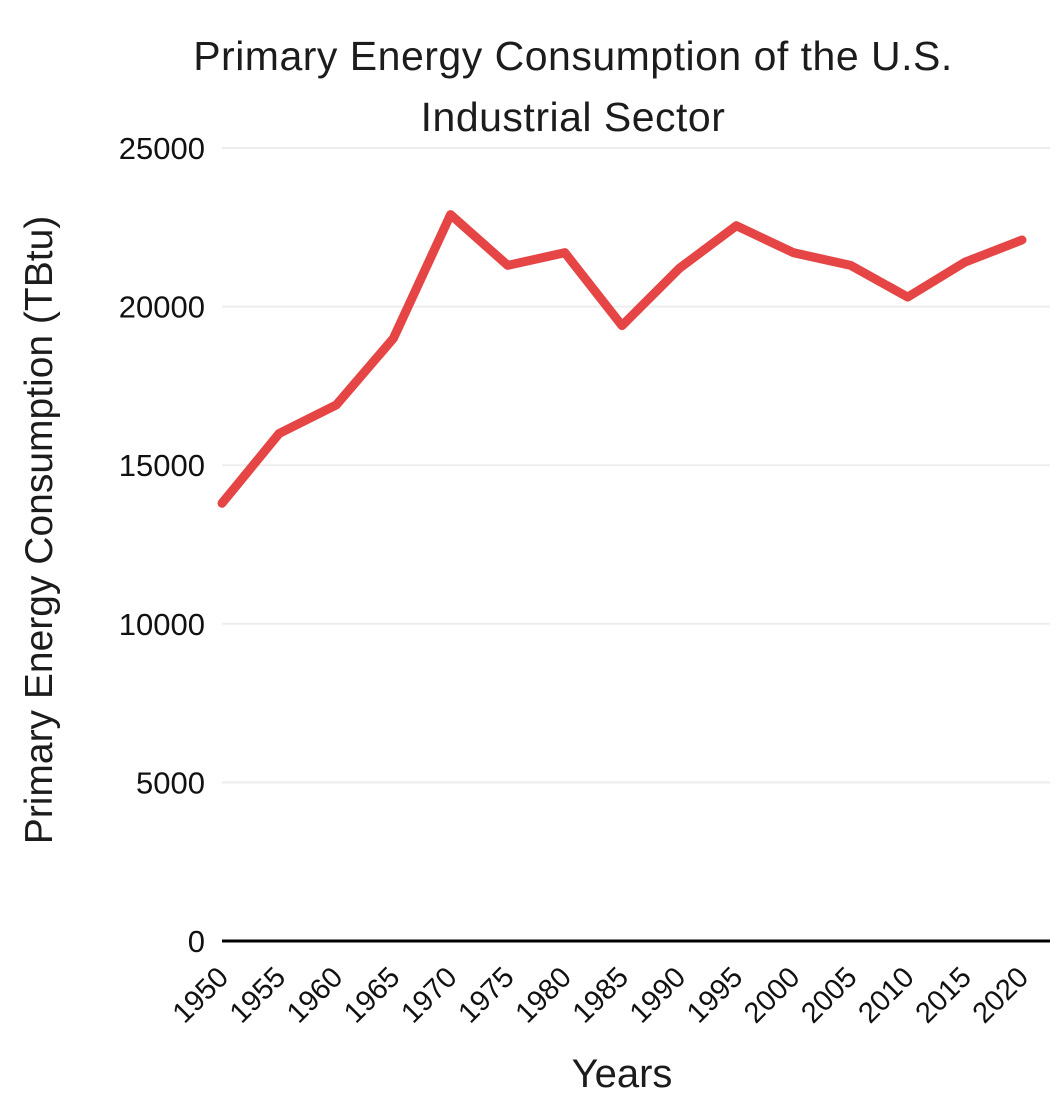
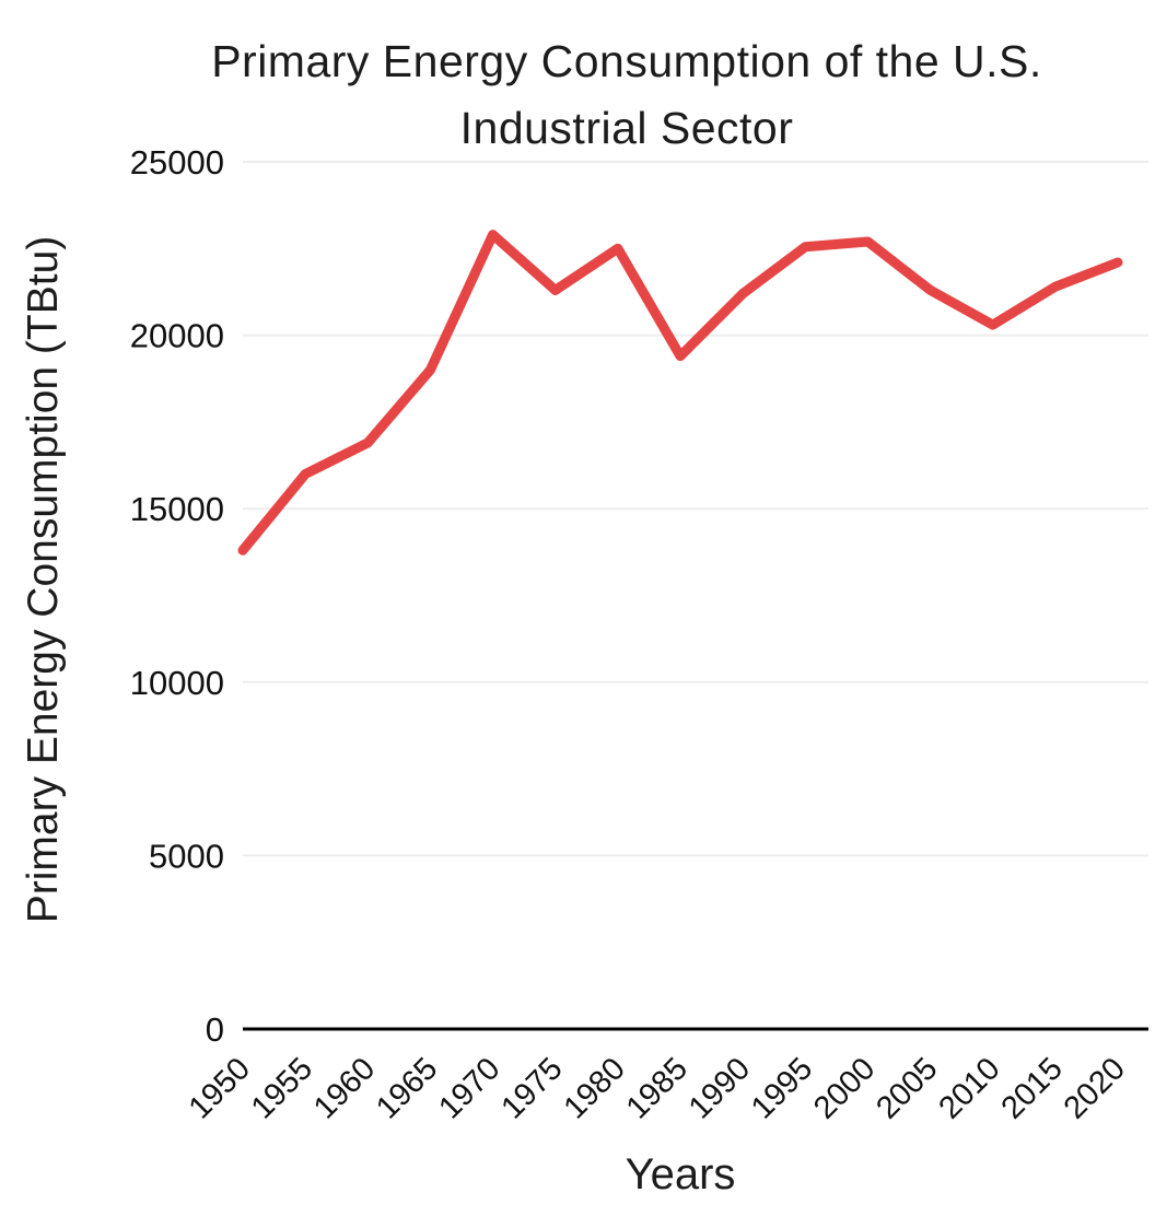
1980: 21700 -> 22500
2000: 21700 -> 22700
